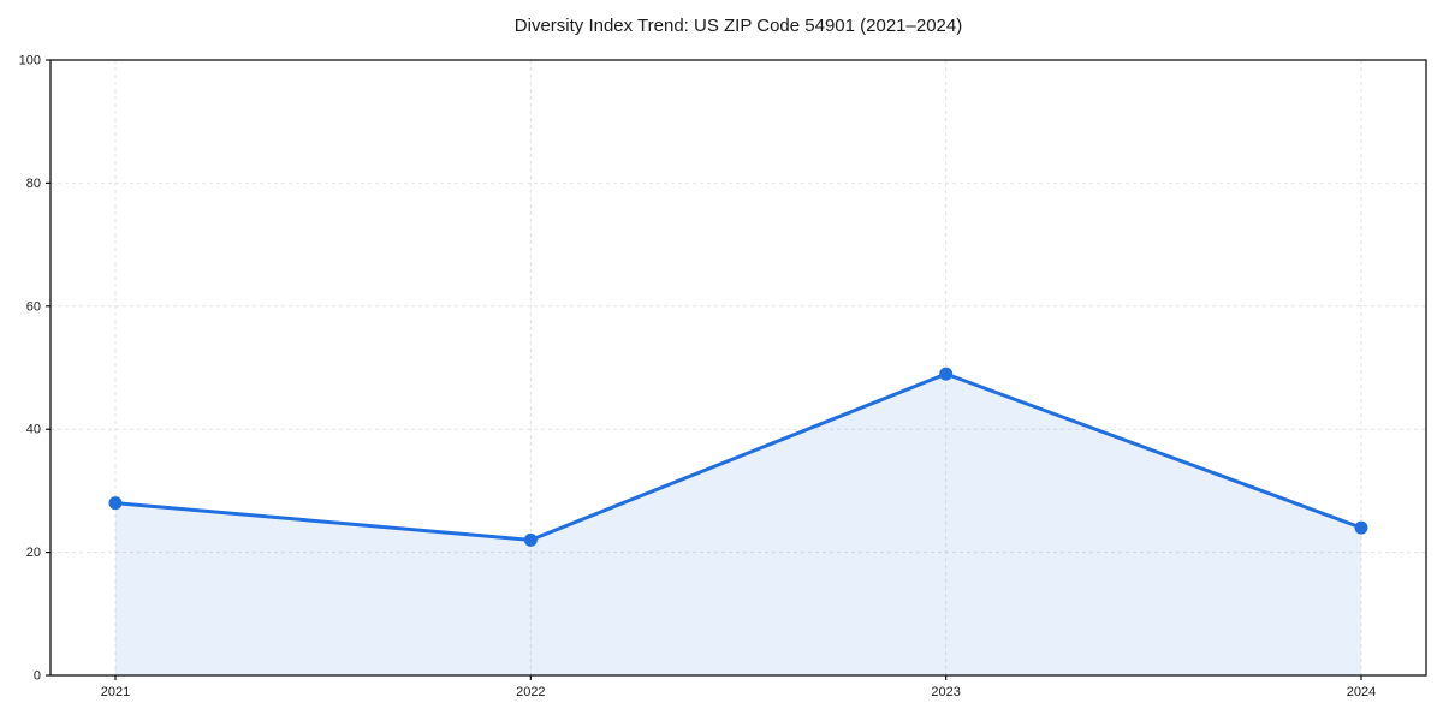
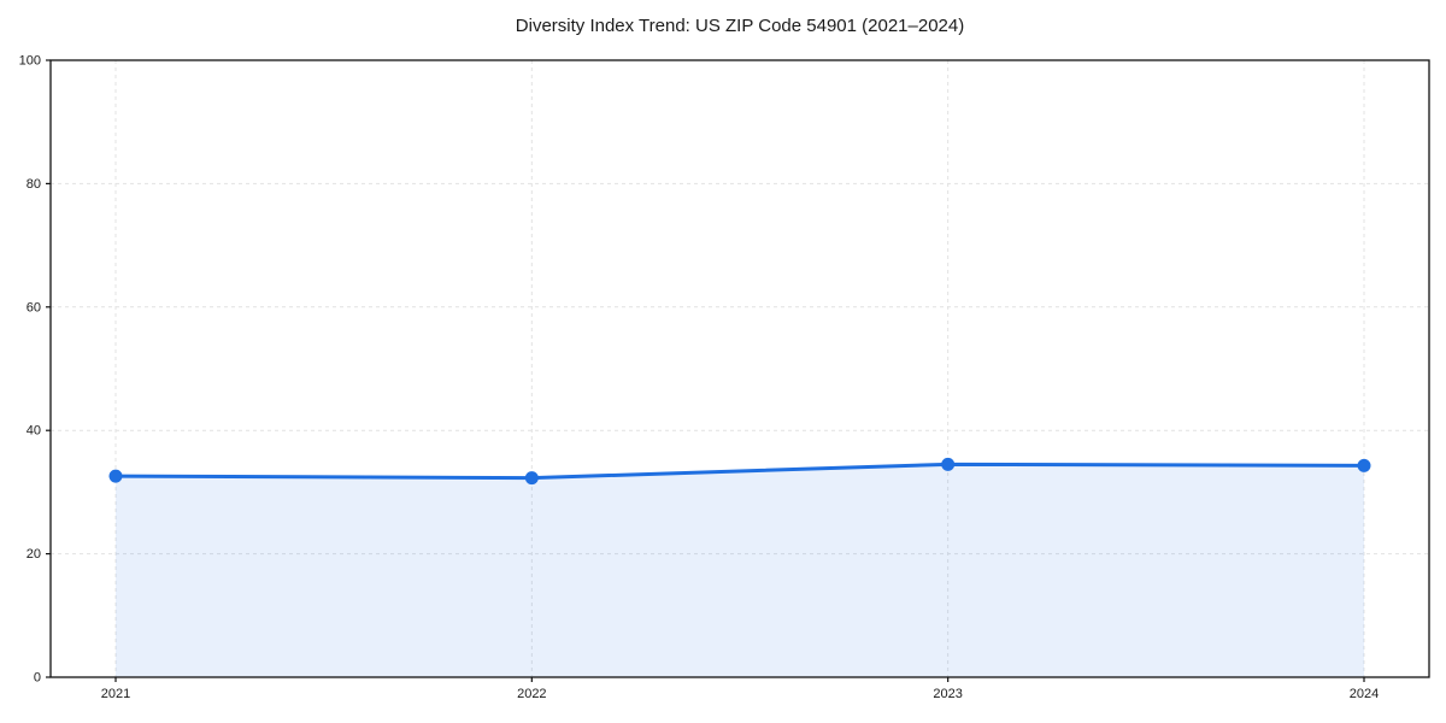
2021: 28 -> 33
2022: 22 -> 32
2023: 49 -> 34
2024: 24 -> 34
